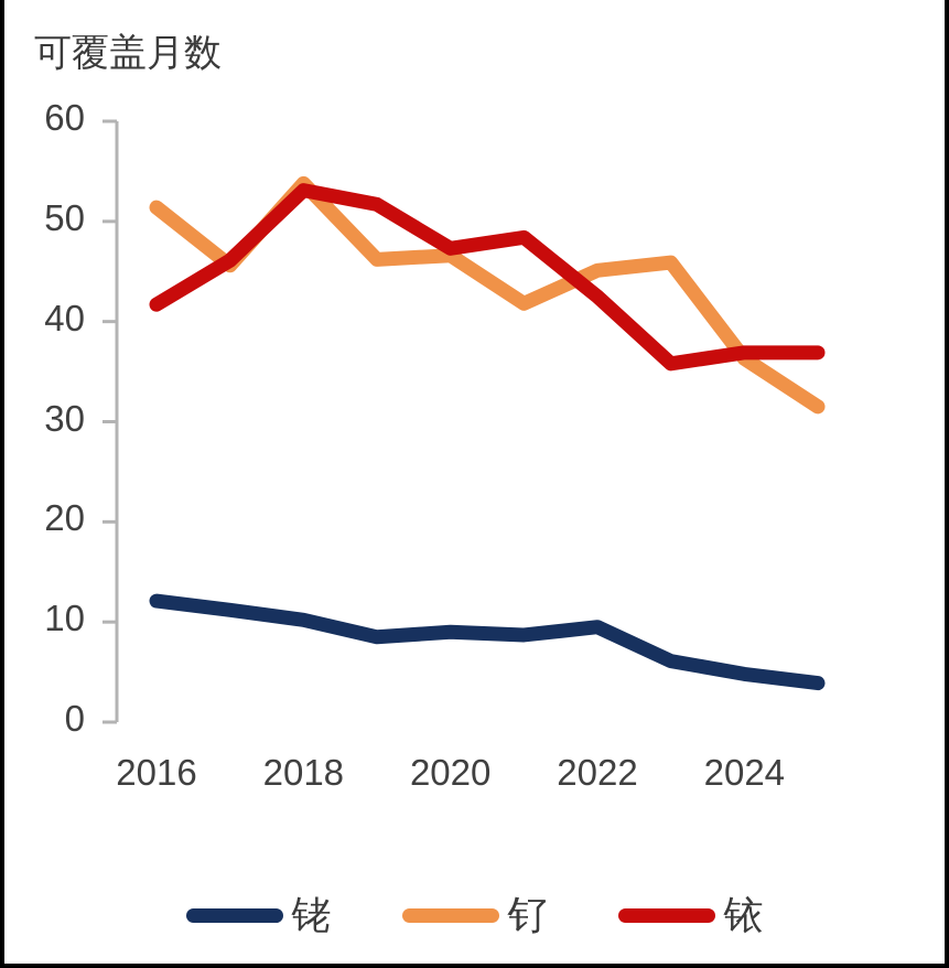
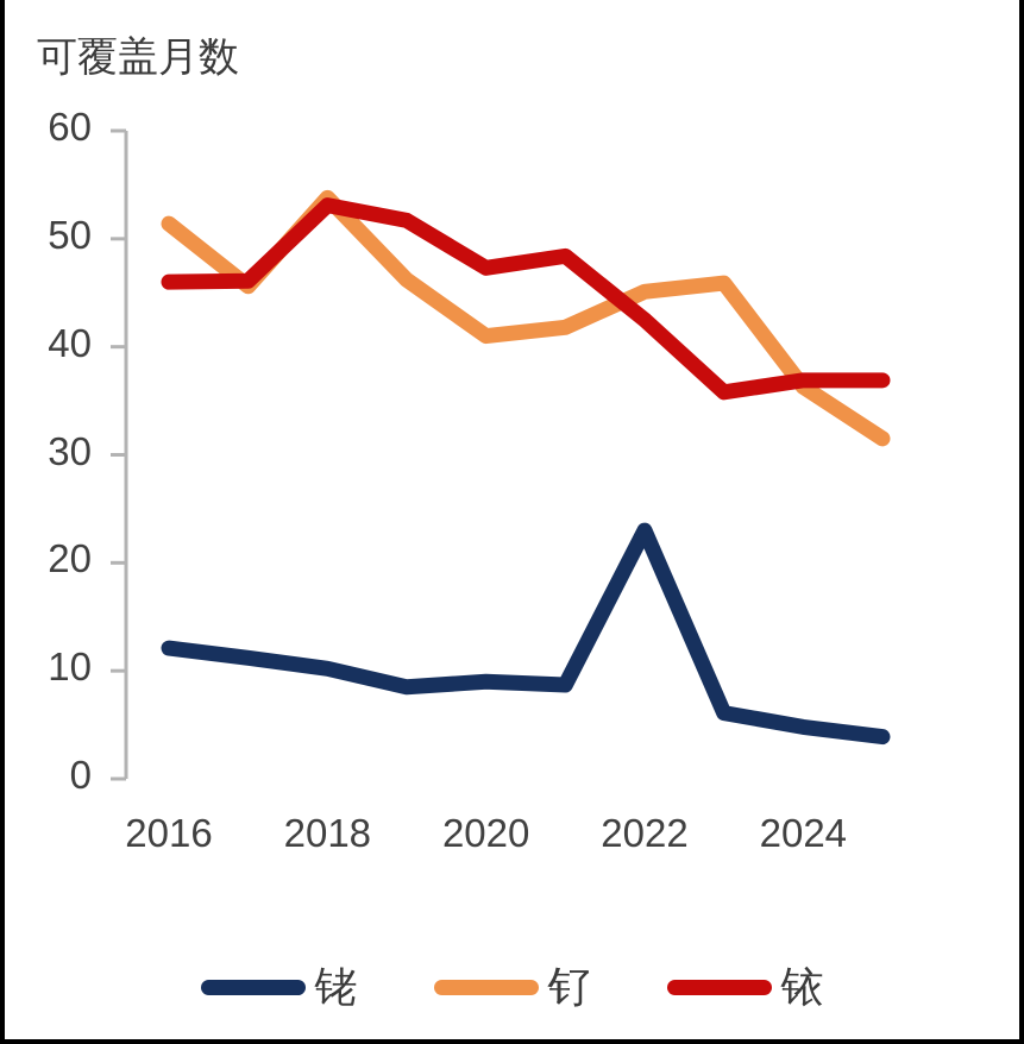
铱/2016: 42 -> 46
钌/2020: 47 -> 41
铑/2022: 10 -> 23
